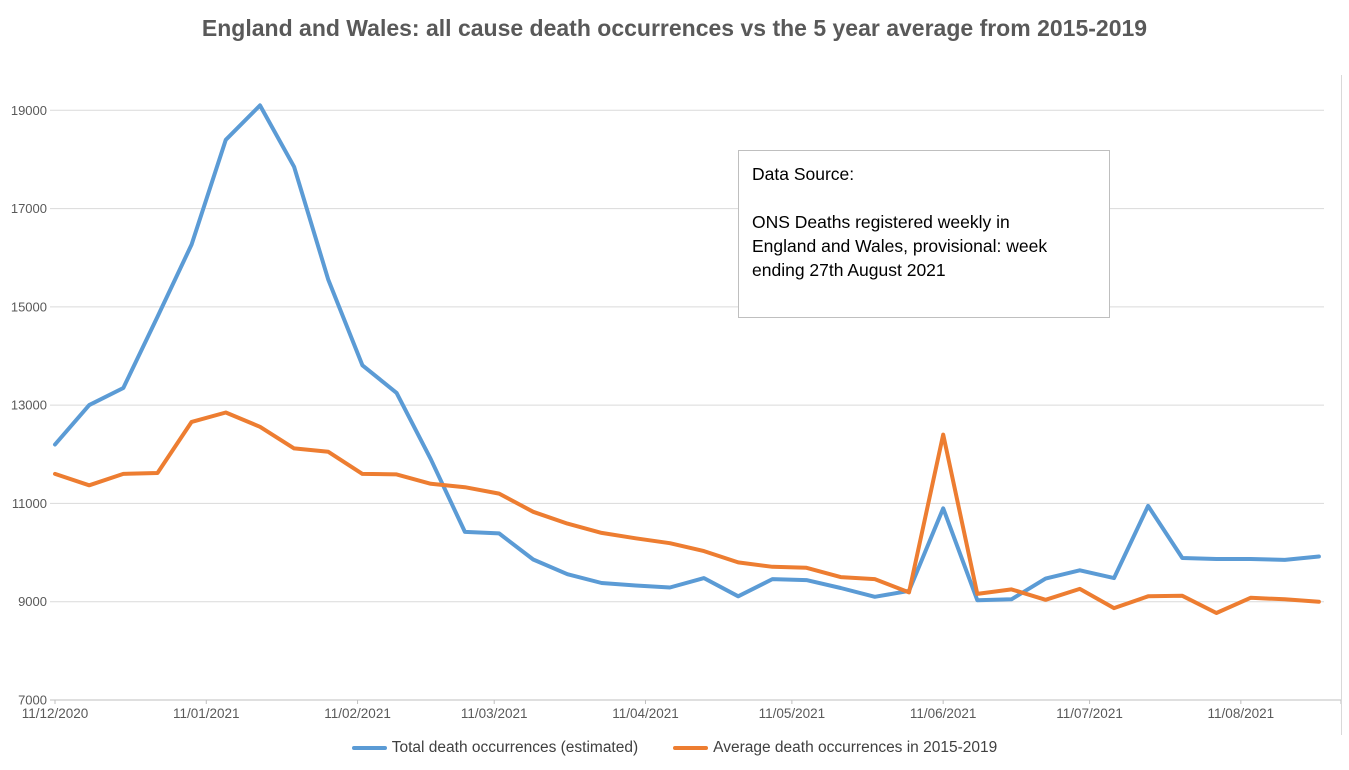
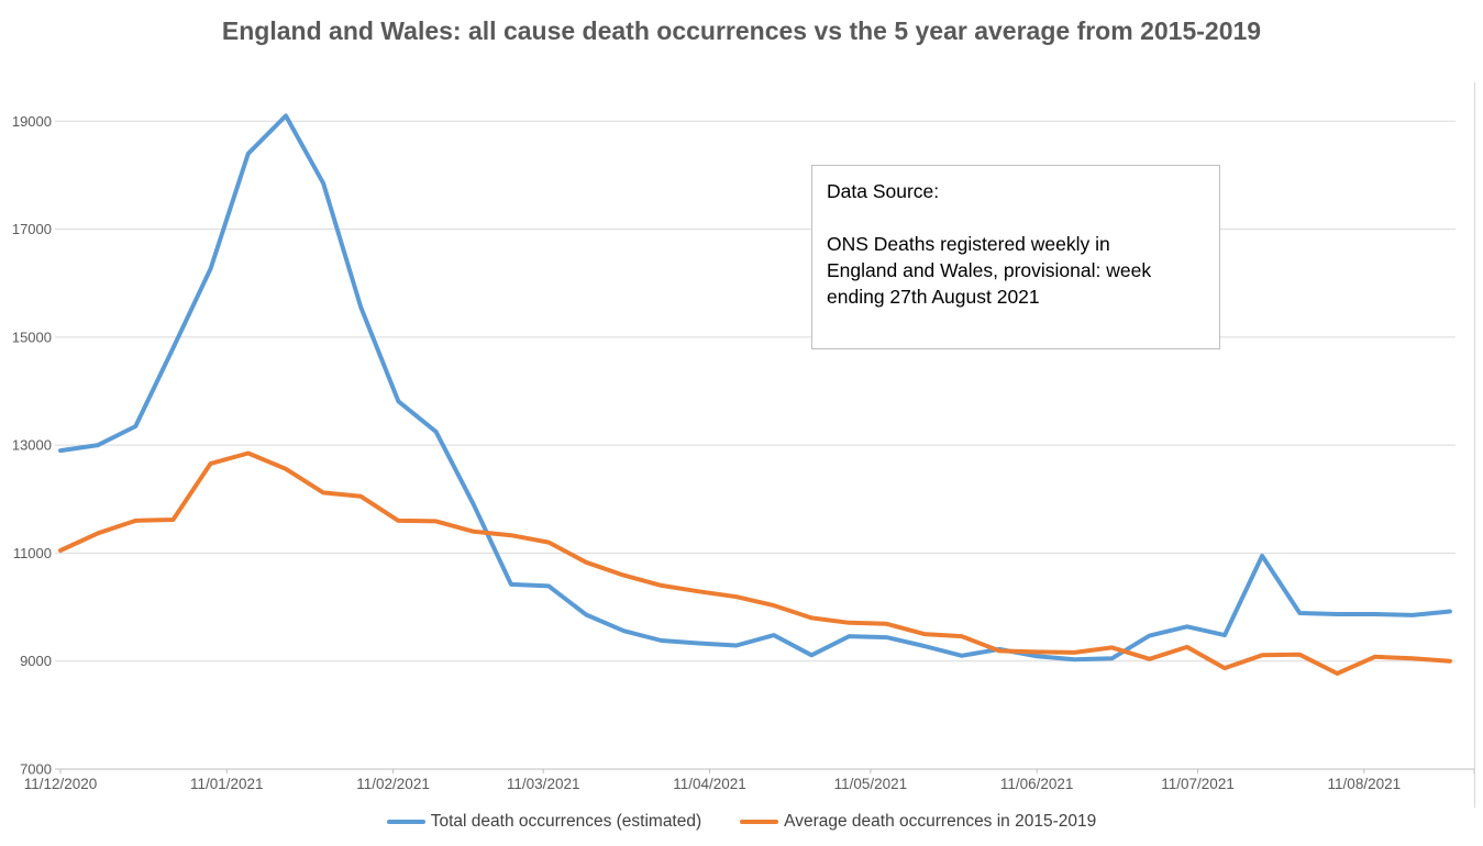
Total death occurrences (estimated)/11/12/2020: 12200 -> 12900
Average death occurrences in 2015-2019/11/12/2020: 11600 -> 11000
Total death occurrences (estimated)/11/06/2021: 10900 -> 9100
Average death occurrences in 2015-2019/11/06/2021: 12400 -> 9200
